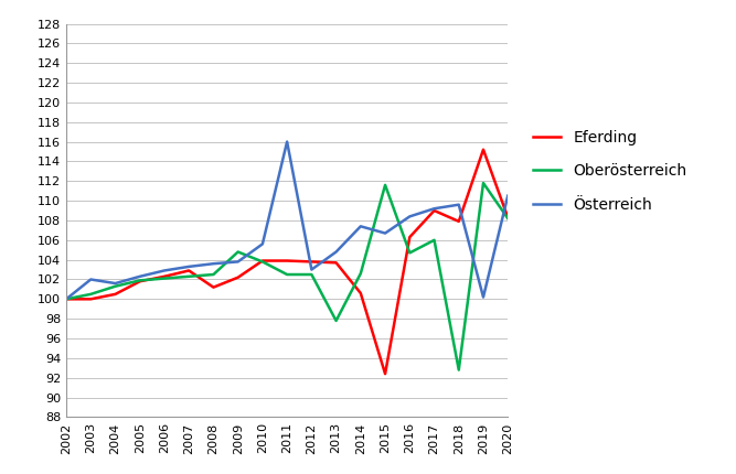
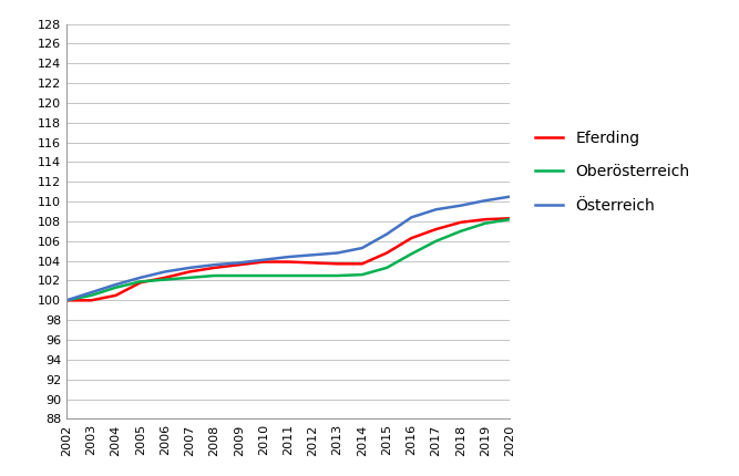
Österreich/2003: 102.0 -> 100.8
Eferding/2008: 101.2 -> 103.3
Eferding/2009: 102.2 -> 103.6
Oberösterreich/2009: 104.8 -> 102.5
Oberösterreich/2010: 103.8 -> 102.5
Österreich/2010: 105.6 -> 104.1
Österreich/2011: 116.0 -> 104.4
Österreich/2012: 103.0 -> 104.6
Oberösterreich/2013: 97.8 -> 102.5
Eferding/2014: 100.6 -> 103.7
Österreich/2014: 107.4 -> 105.3
Eferding/2015: 92.4 -> 104.8
Oberösterreich/2015: 111.6 -> 103.3
Eferding/2017: 109.0 -> 107.2
Oberösterreich/2018: 92.8 -> 107.0
Eferding/2019: 115.2 -> 108.2
Oberösterreich/2019: 111.8 -> 107.8
Österreich/2019: 100.2 -> 110.1
